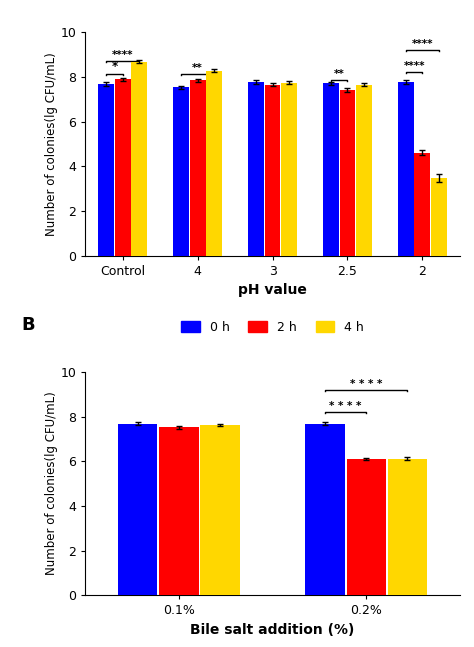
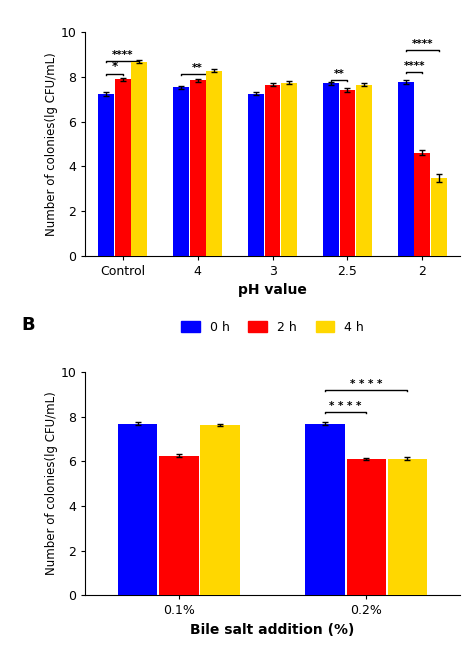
0 h/Control: 7.70 -> 7.25
0 h/3: 7.78 -> 7.25
2 h/0.1%: 7.52 -> 6.25
